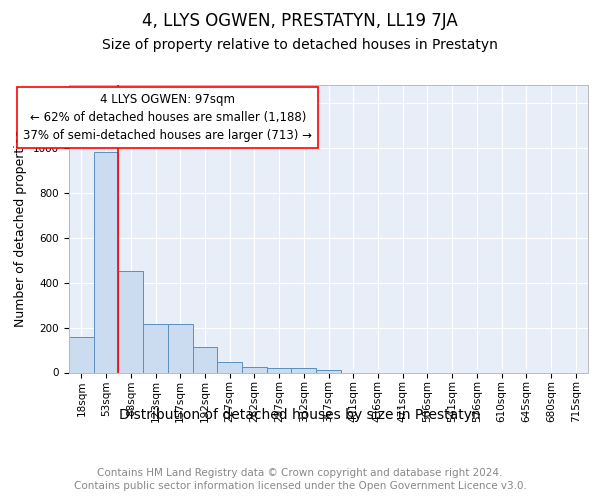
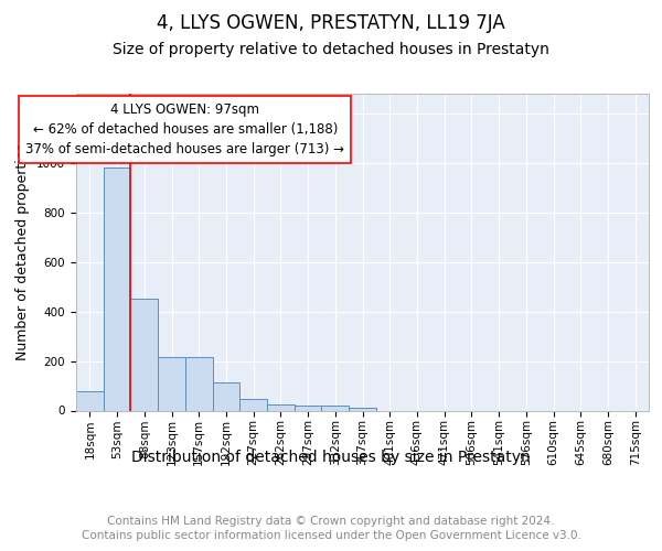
18sqm: 160 -> 80
